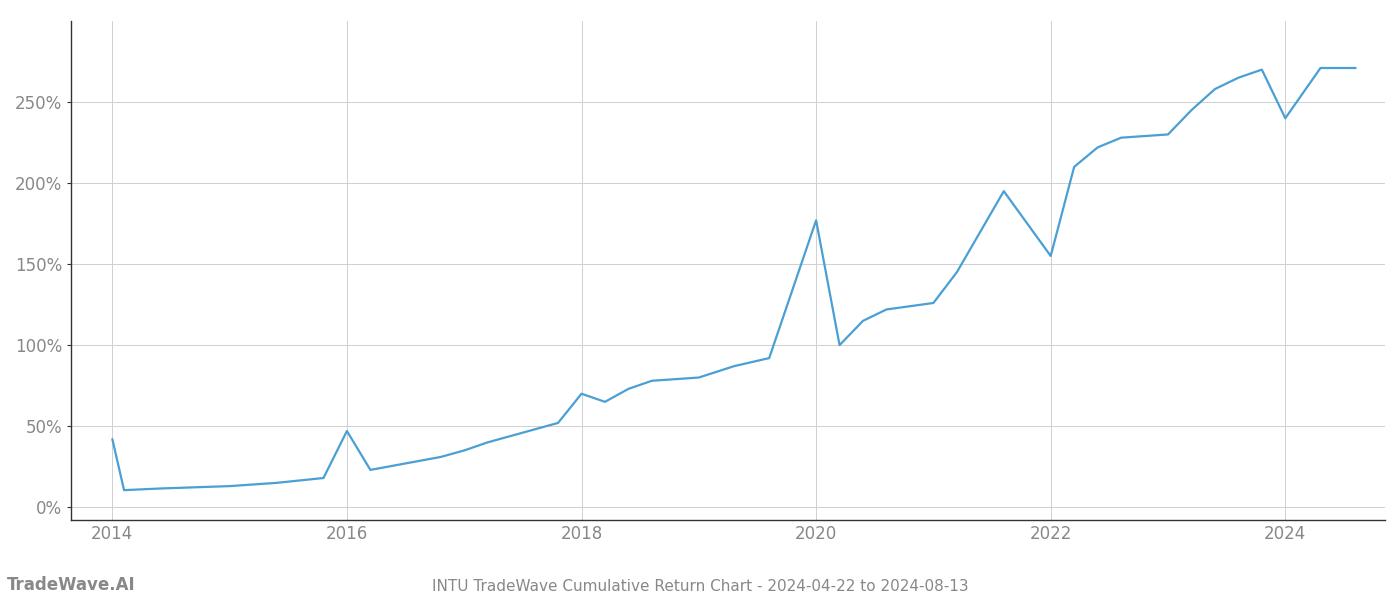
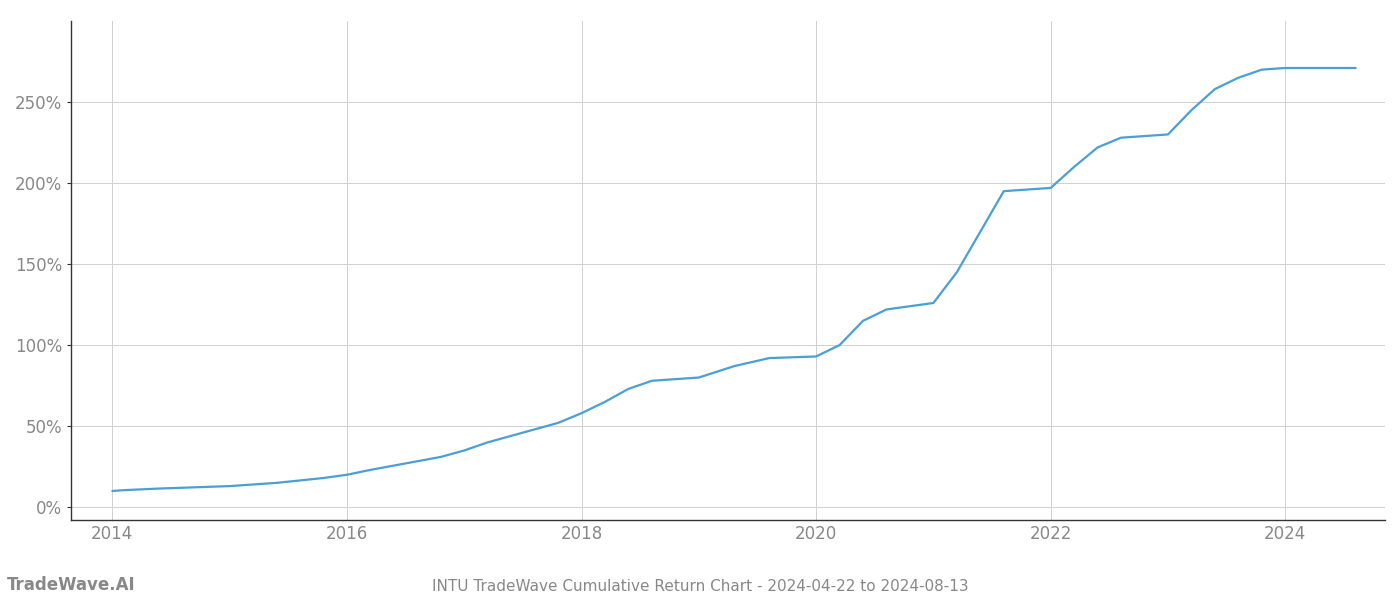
2014: 42% -> 10%
2016: 47% -> 20%
2018: 70% -> 58%
2020: 177% -> 93%
2022: 155% -> 197%
2024: 240% -> 271%
